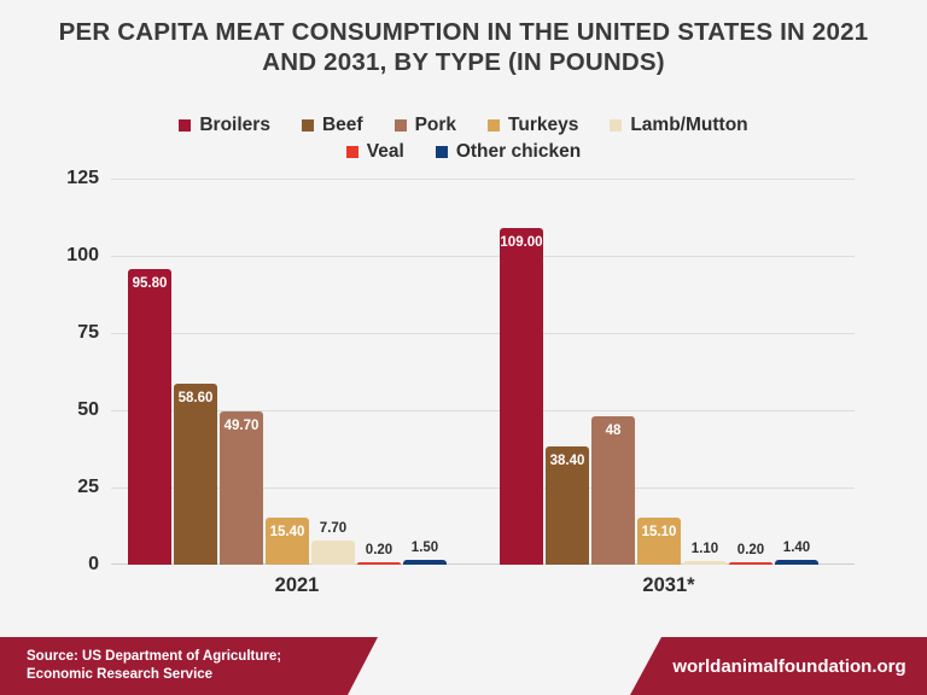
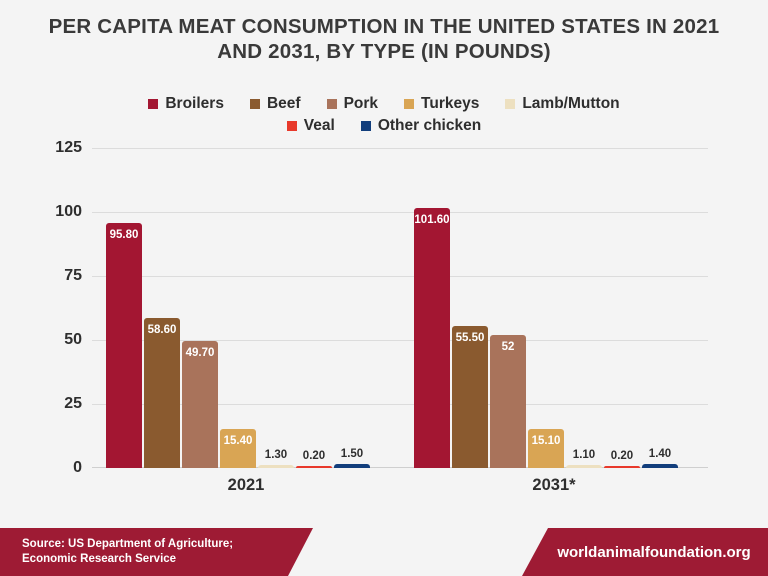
Lamb/Mutton/2021: 7.70 -> 1.30
Broilers/2031*: 109.00 -> 101.60
Beef/2031*: 38.40 -> 55.50
Pork/2031*: 48 -> 52
